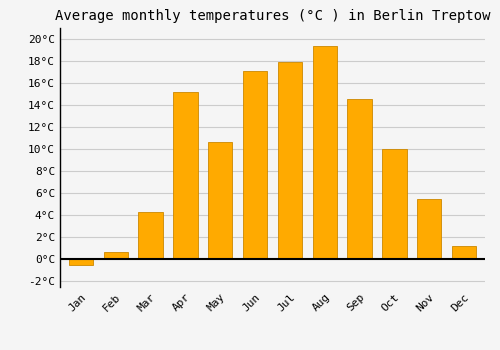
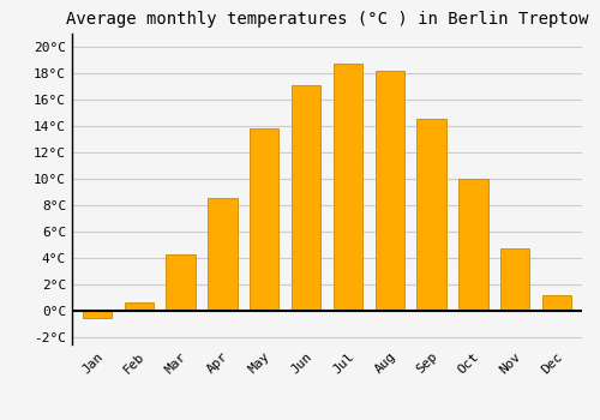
Apr: 15.2°C -> 8.6°C
May: 10.7°C -> 13.8°C
Jul: 17.9°C -> 18.7°C
Aug: 19.4°C -> 18.2°C
Nov: 5.5°C -> 4.8°C
